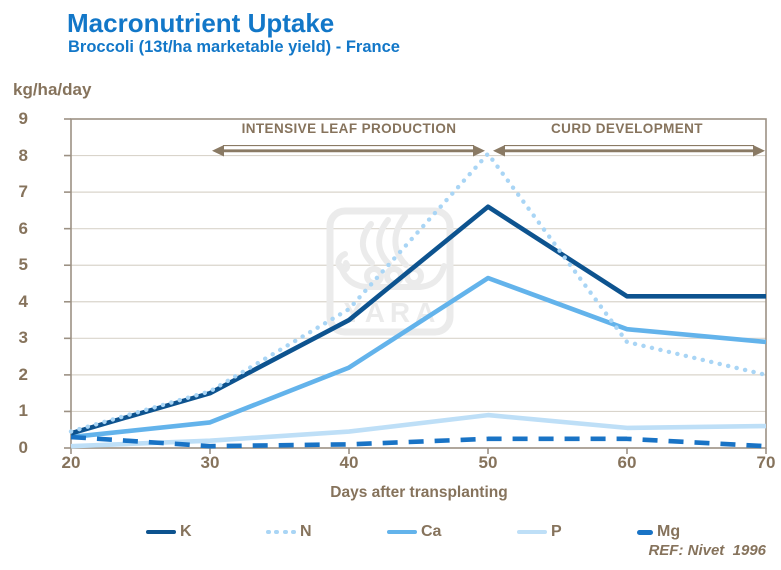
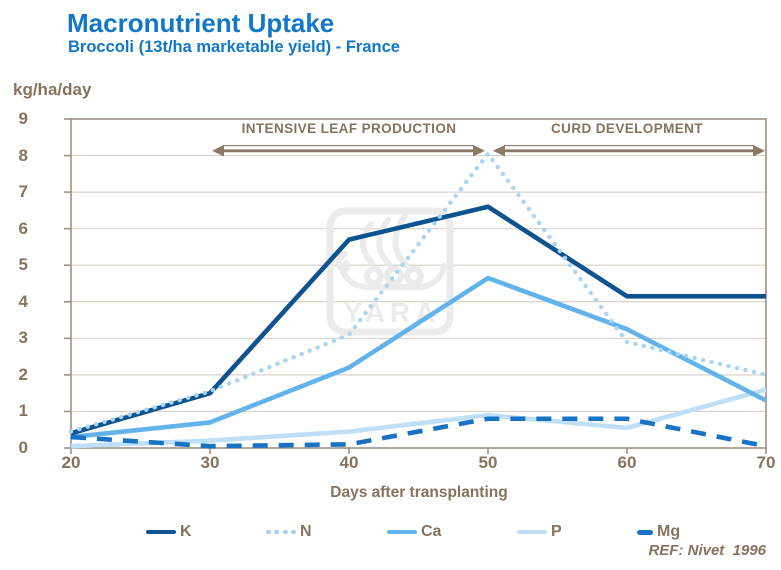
K/40: 3.5 -> 5.7
N/40: 3.8 -> 3.1
Mg/50: 0.2 -> 0.8
Mg/60: 0.2 -> 0.8
Ca/70: 2.9 -> 1.3
P/70: 0.6 -> 1.6
